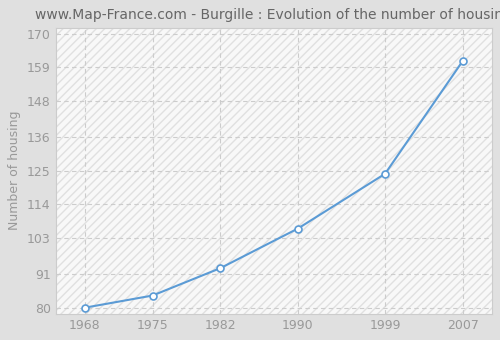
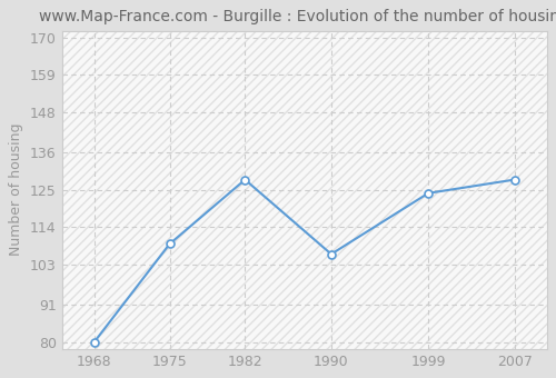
1975: 84 -> 109
1982: 93 -> 128
2007: 161 -> 128
